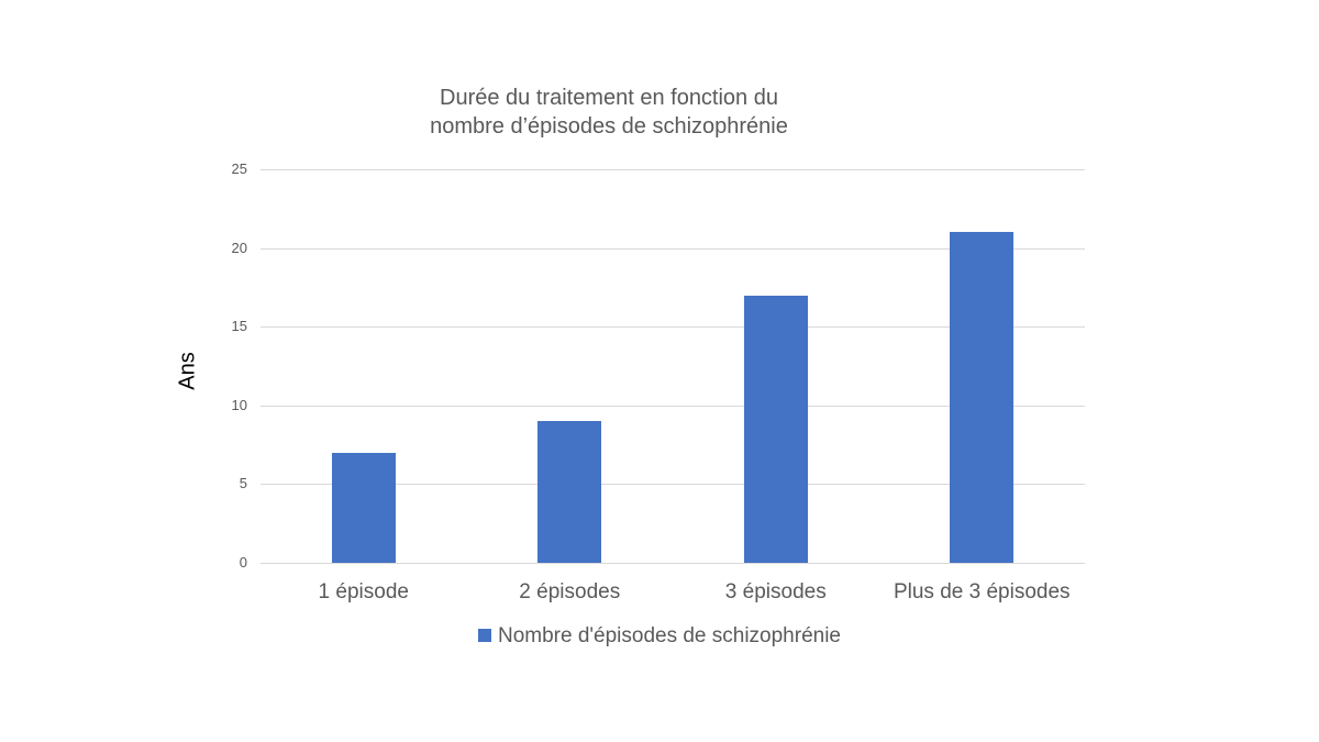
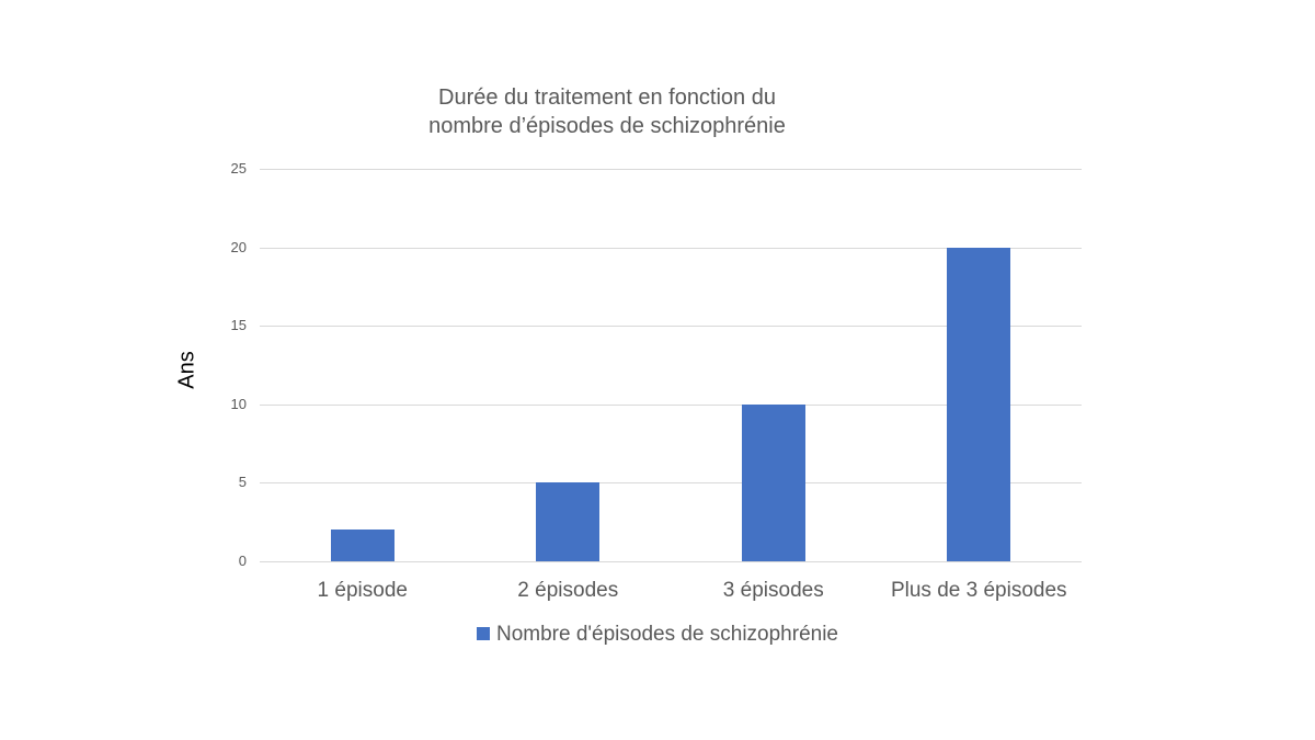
1 épisode: 7 -> 2
2 épisodes: 9 -> 5
3 épisodes: 17 -> 10
Plus de 3 épisodes: 21 -> 20
